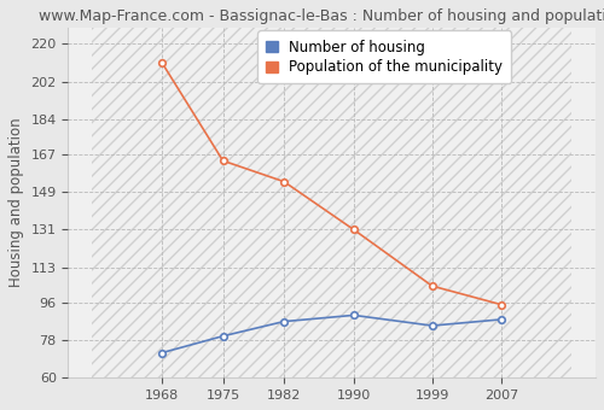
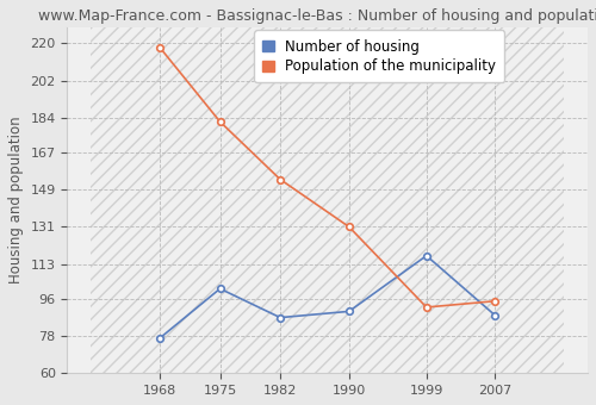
Number of housing/1968: 72 -> 77
Population of the municipality/1968: 211 -> 218
Number of housing/1975: 80 -> 101
Population of the municipality/1975: 164 -> 182
Number of housing/1999: 85 -> 117
Population of the municipality/1999: 104 -> 92
